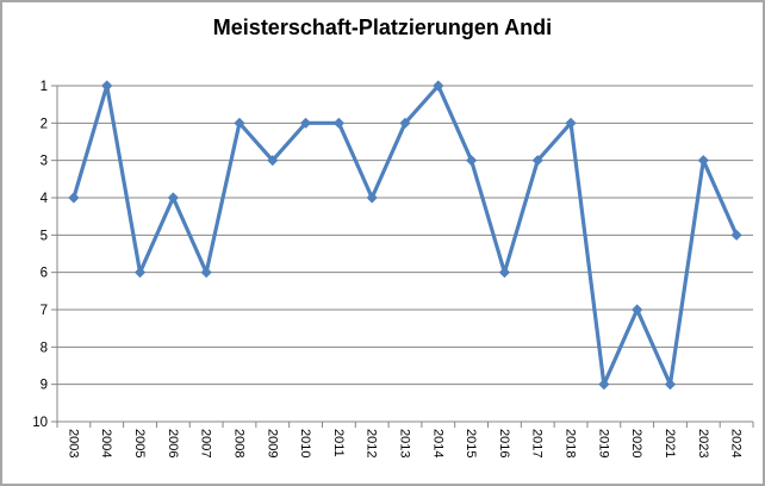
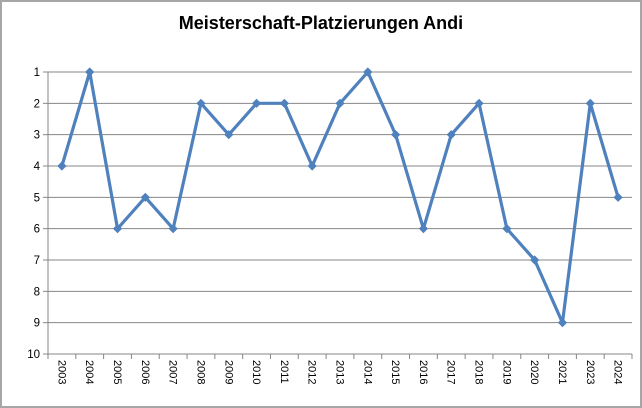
2006: 4 -> 5
2019: 9 -> 6
2023: 3 -> 2
